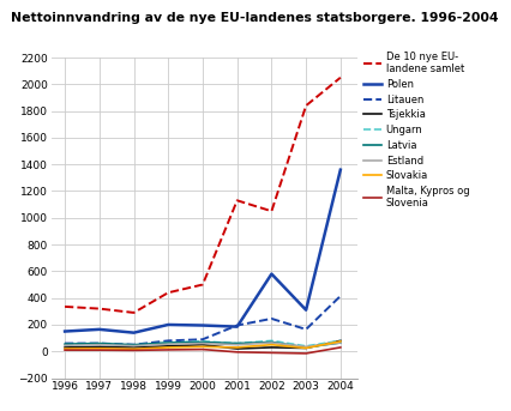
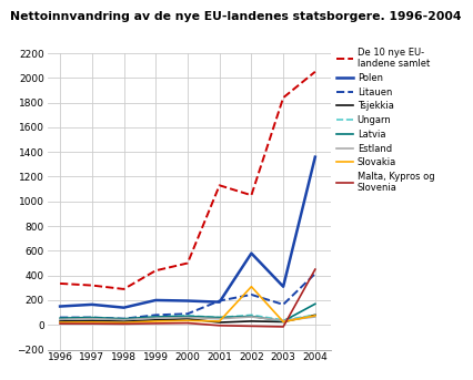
Slovakia/2002: 50 -> 310
Latvia/2004: 60 -> 170
Malta, Kypros og Slovenia/2004: 30 -> 450
